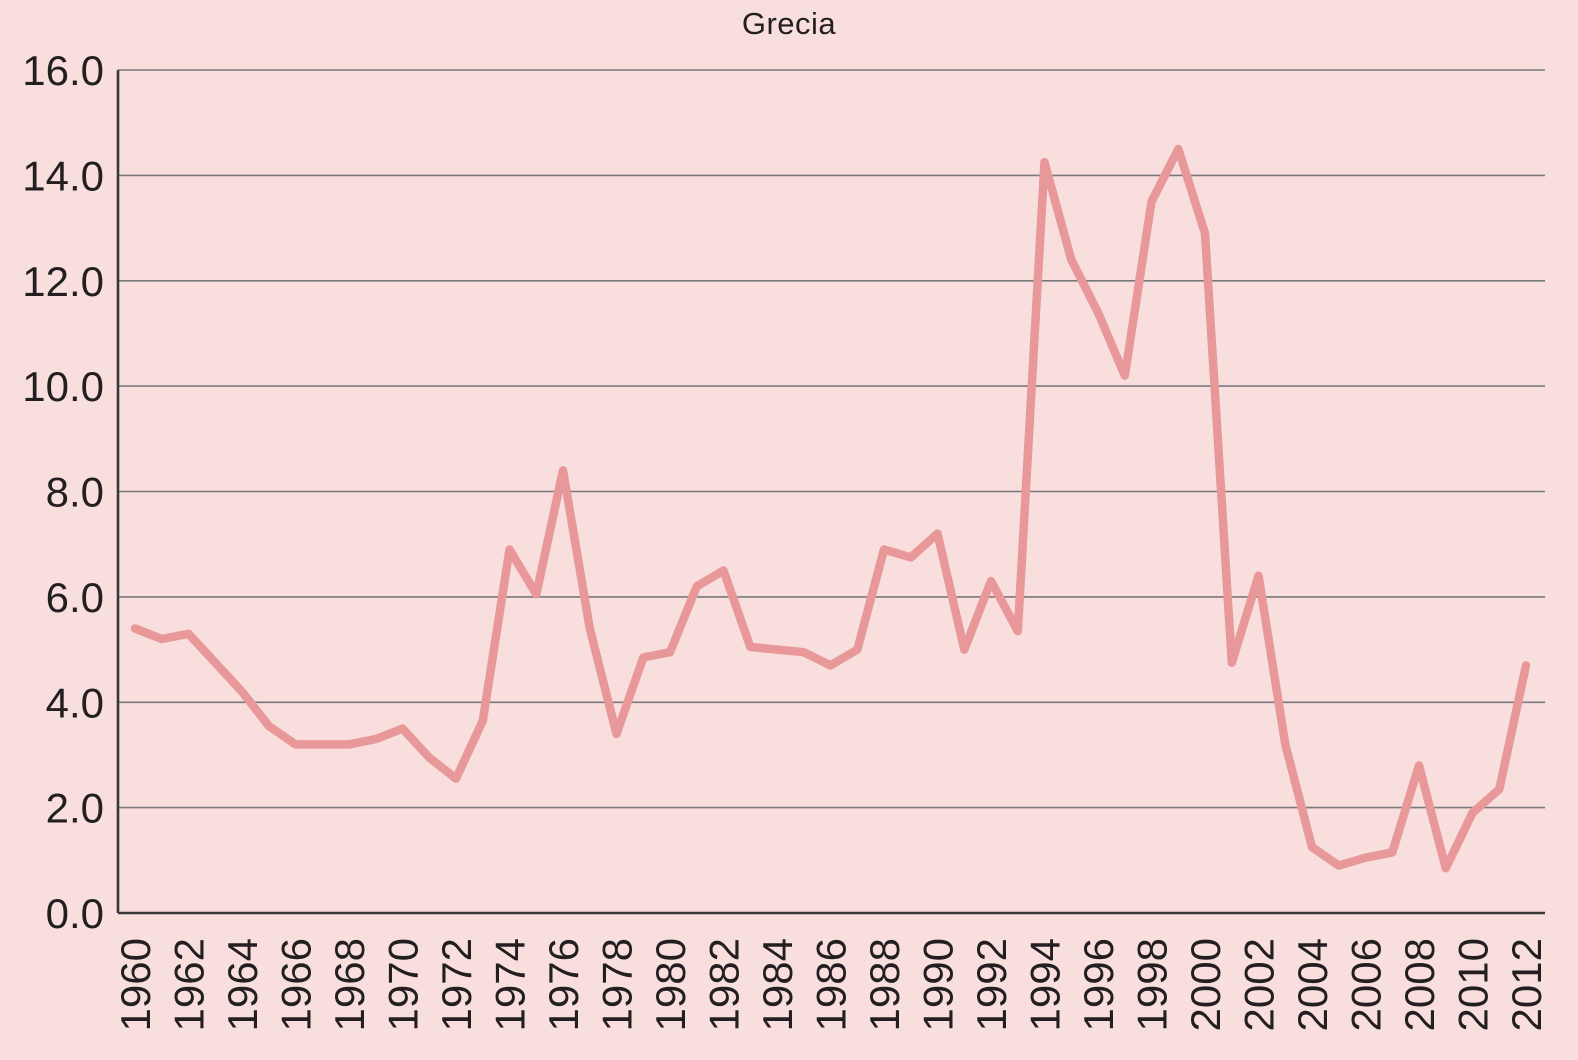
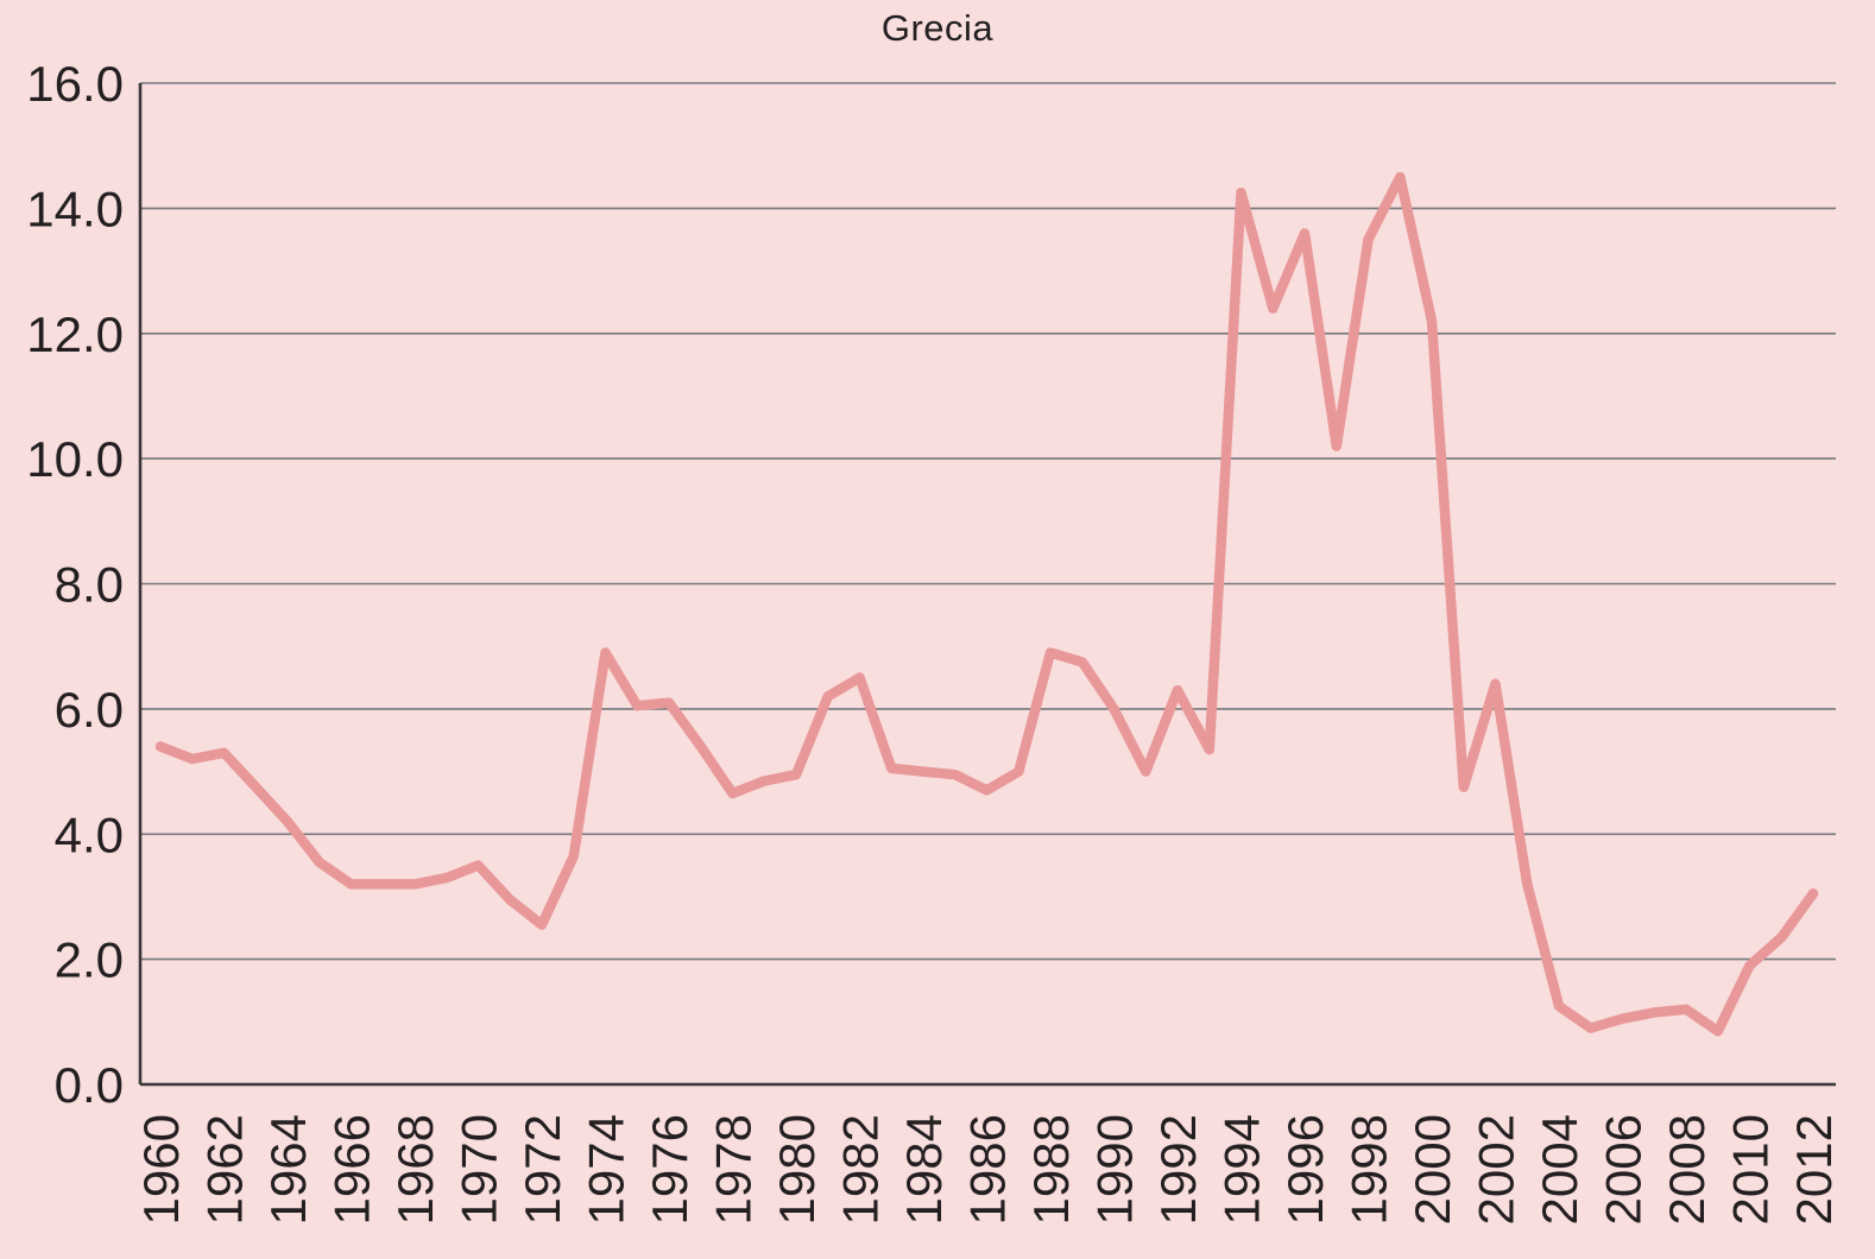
1976: 8.4 -> 6.1
1978: 3.4 -> 4.7
1990: 7.2 -> 6.0
1996: 11.4 -> 13.6
2000: 12.9 -> 12.2
2008: 2.8 -> 1.2
2012: 4.7 -> 3.0
